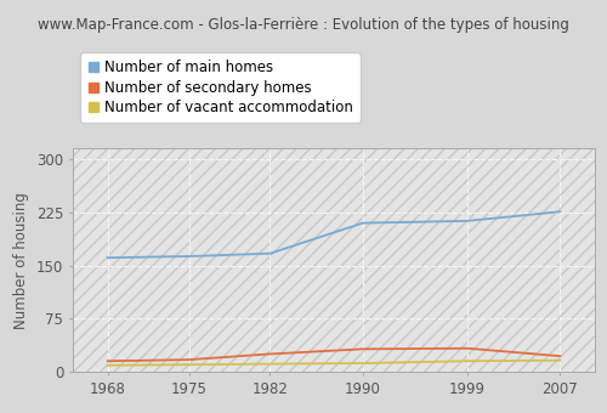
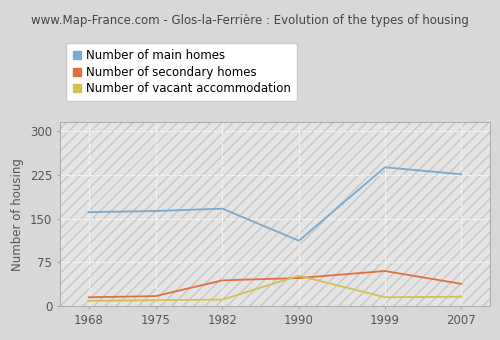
Number of secondary homes/1982: 25 -> 44
Number of main homes/1990: 210 -> 112
Number of secondary homes/1990: 32 -> 48
Number of vacant accommodation/1990: 12 -> 52
Number of main homes/1999: 213 -> 238
Number of secondary homes/1999: 33 -> 60
Number of secondary homes/2007: 22 -> 38
